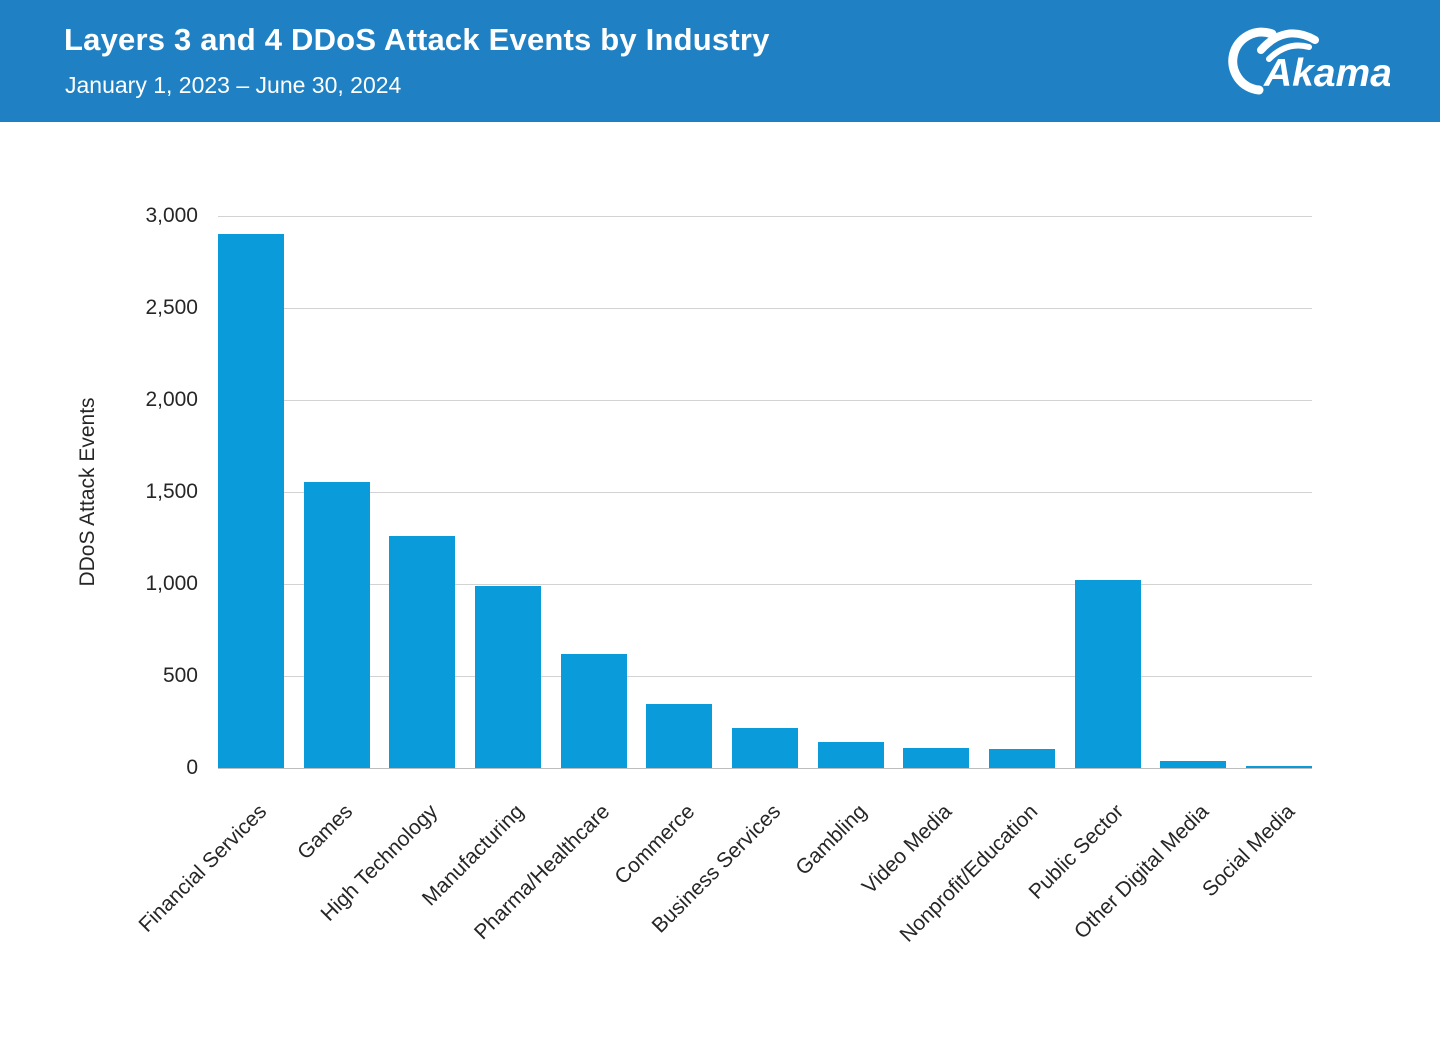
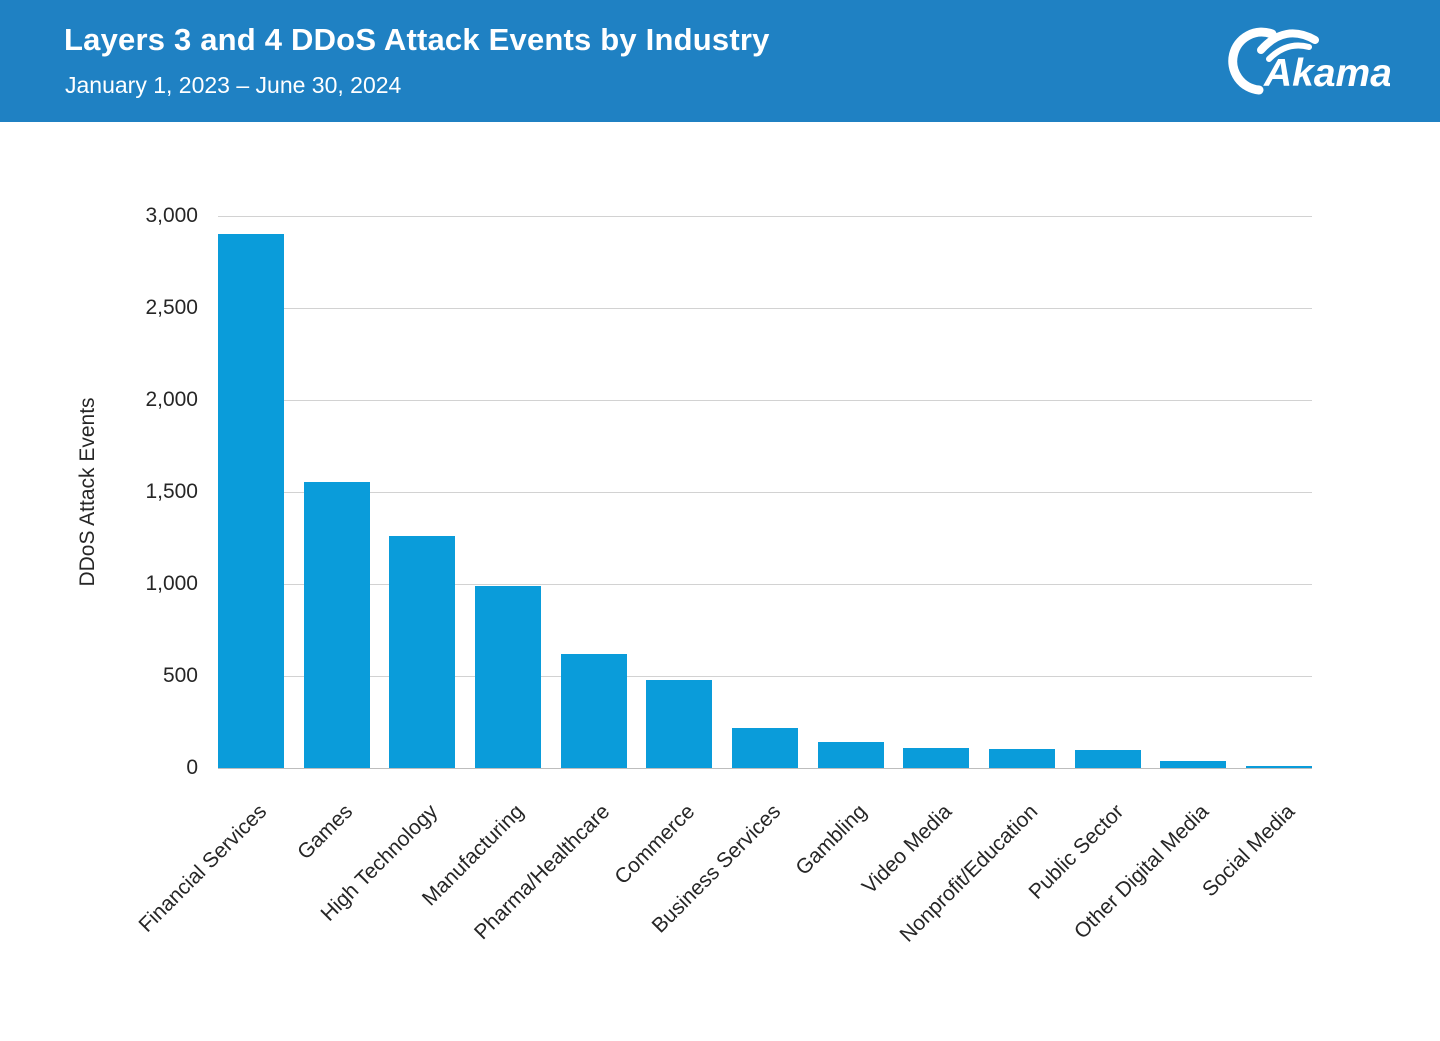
Commerce: 350 -> 480
Public Sector: 1020 -> 100
